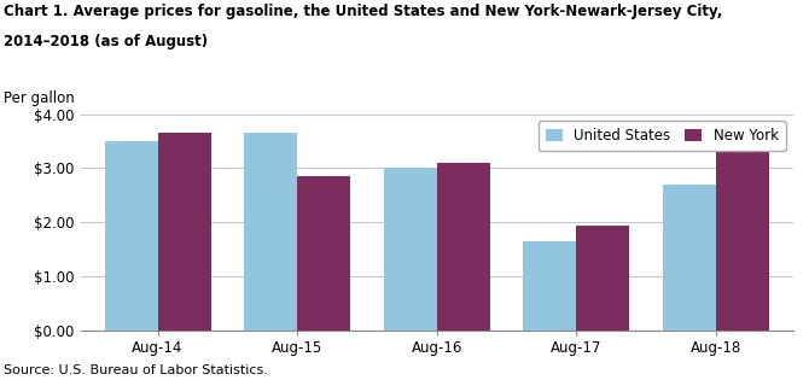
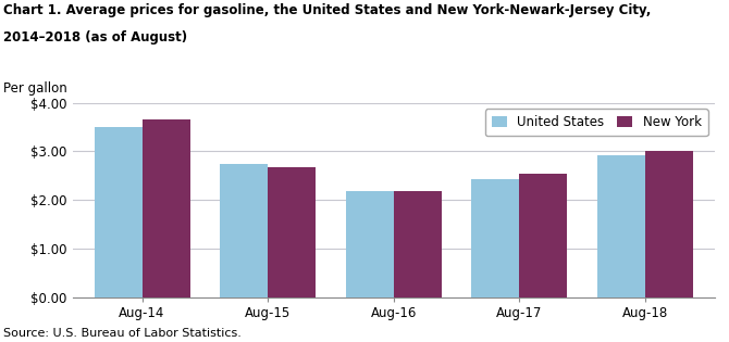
United States/Aug-15: $3.65 -> $2.75
New York/Aug-15: $2.85 -> $2.68
United States/Aug-16: $3.00 -> $2.18
New York/Aug-16: $3.10 -> $2.18
United States/Aug-17: $1.65 -> $2.44
New York/Aug-17: $1.95 -> $2.54
United States/Aug-18: $2.70 -> $2.92
New York/Aug-18: $3.35 -> $3.00
